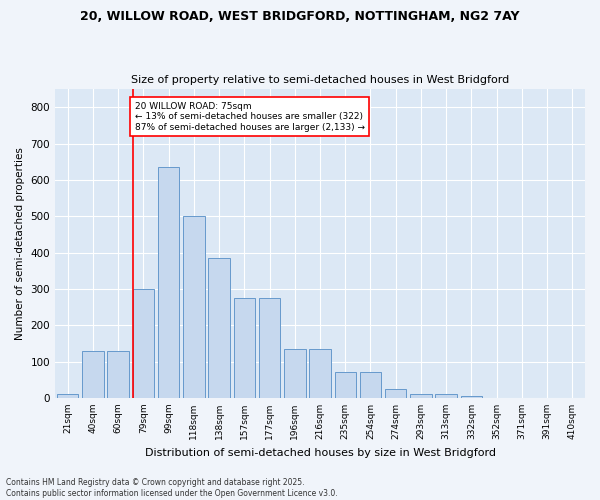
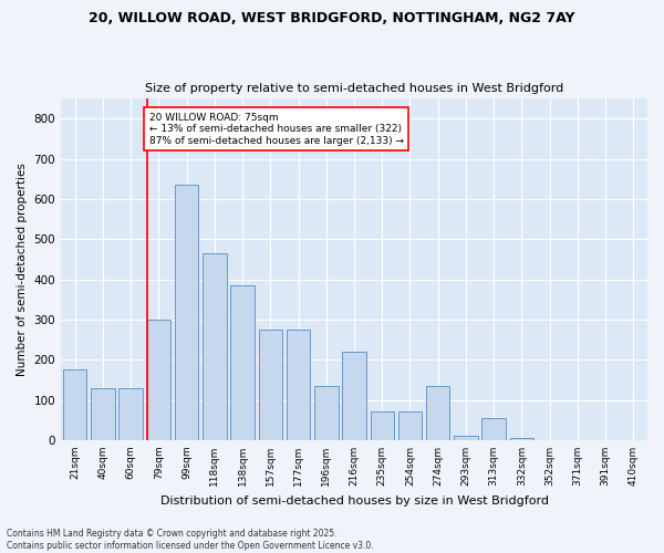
21sqm: 10 -> 175
118sqm: 500 -> 465
216sqm: 135 -> 220
274sqm: 25 -> 135
313sqm: 10 -> 55
